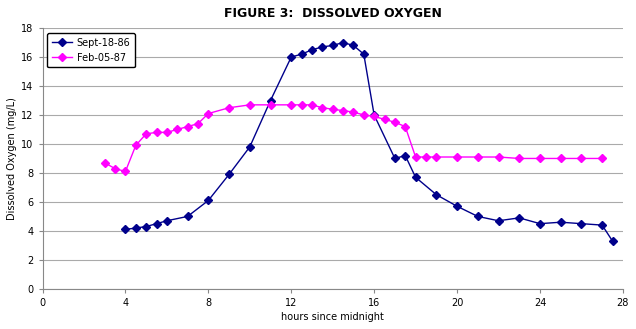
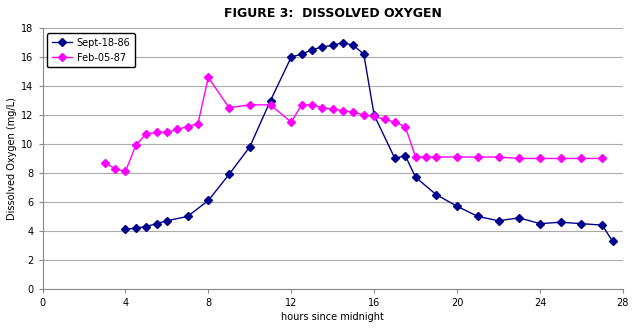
Feb-05-87/8: 12.1 -> 14.6
Feb-05-87/12: 12.7 -> 11.5
